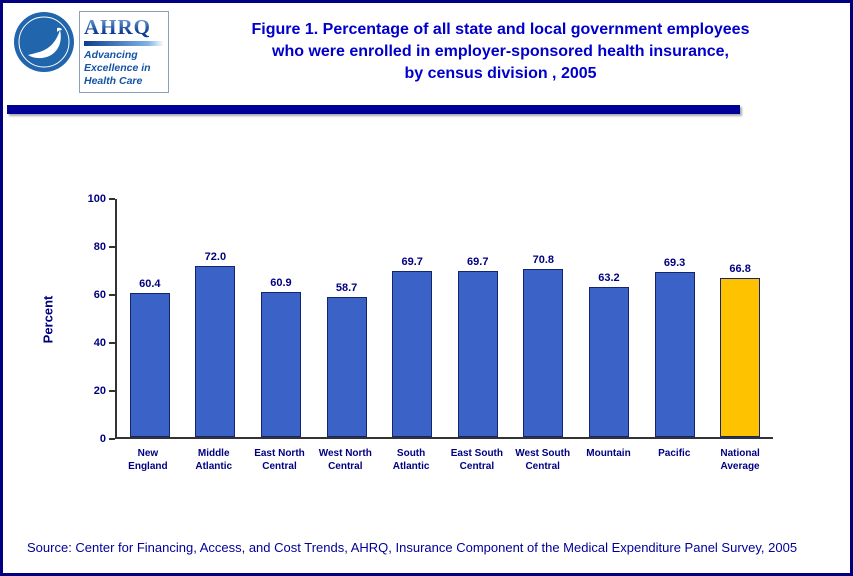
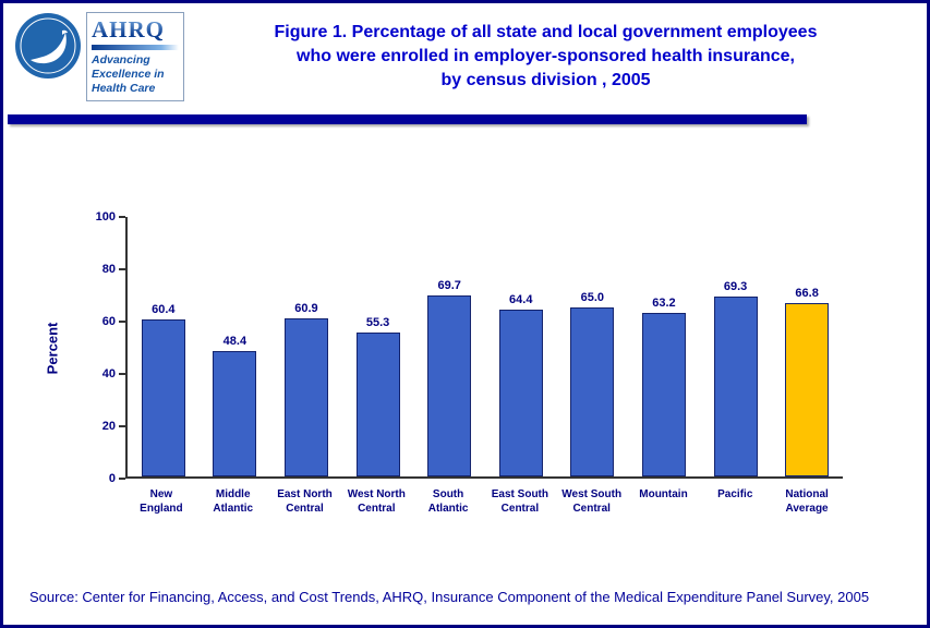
Middle Atlantic: 72.0 -> 48.4
West North Central: 58.7 -> 55.3
East South Central: 69.7 -> 64.4
West South Central: 70.8 -> 65.0
